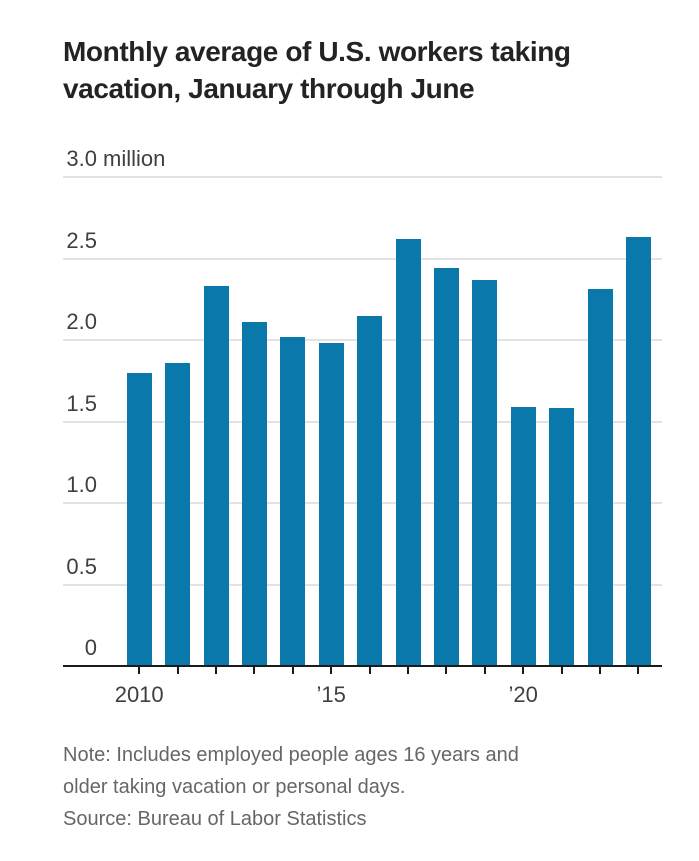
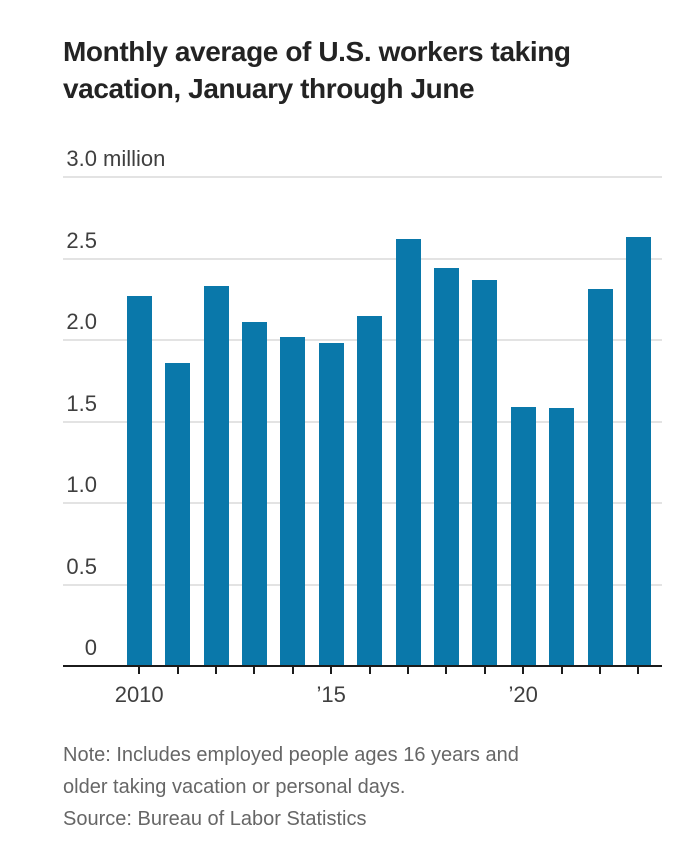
2010: 1.80 -> 2.27
